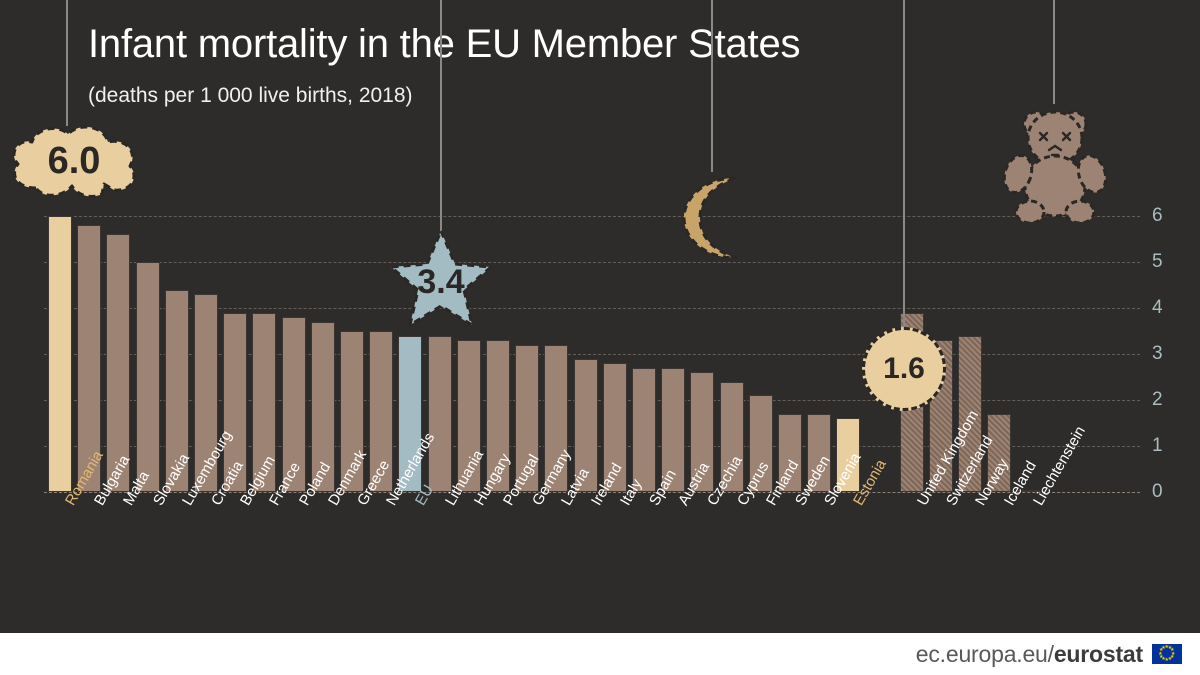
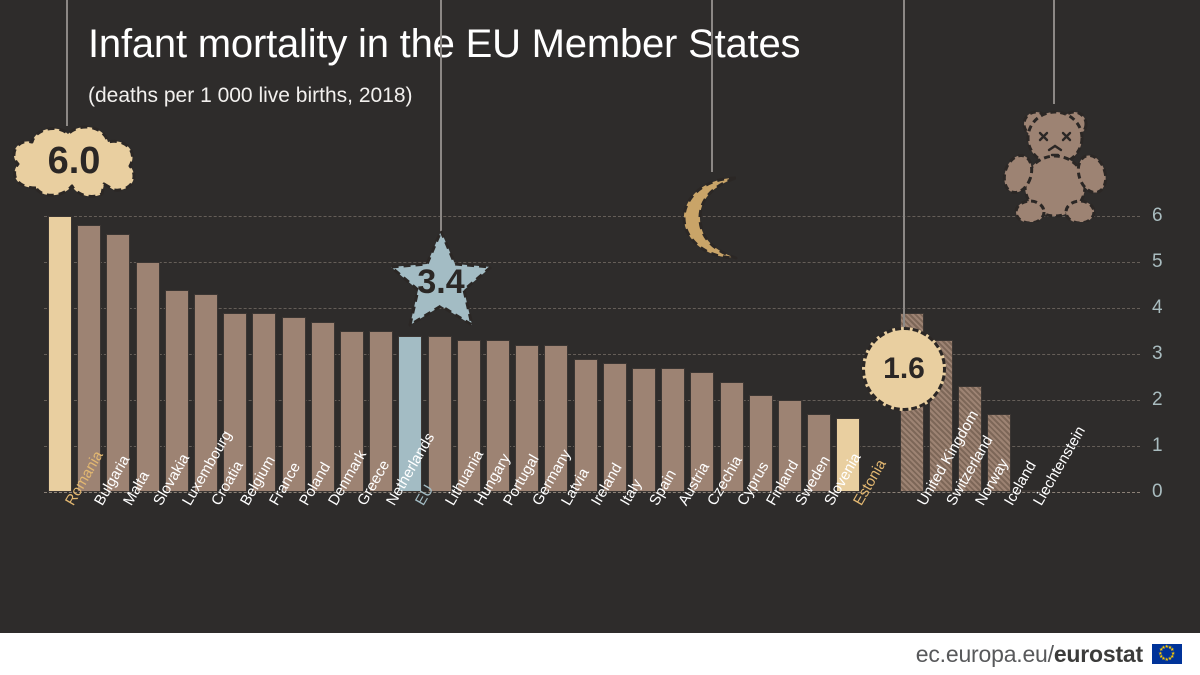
Sweden: 1.7 -> 2.0
Norway: 3.4 -> 2.3
